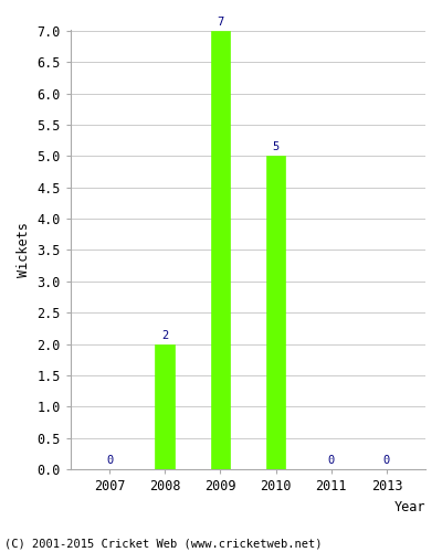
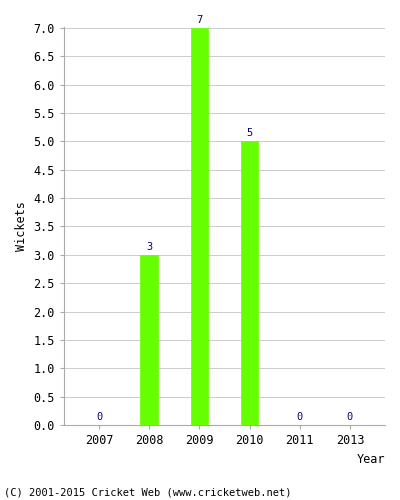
2008: 2 -> 3
